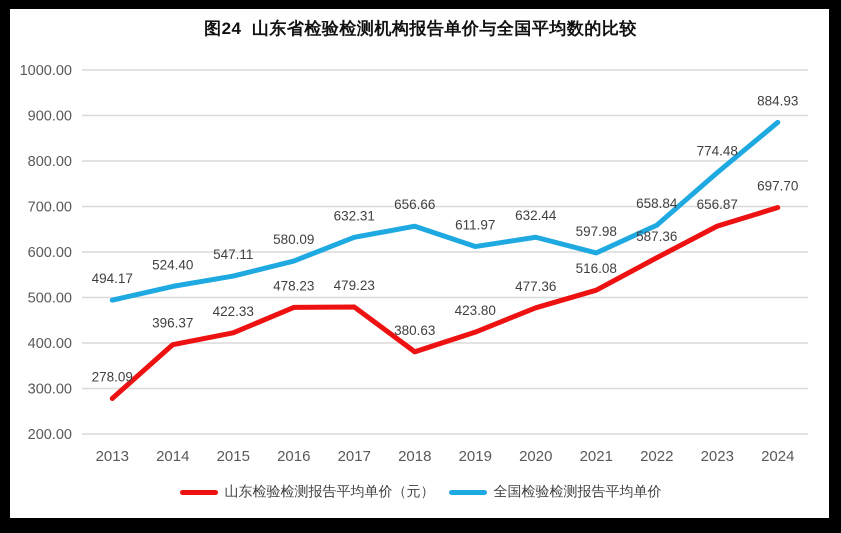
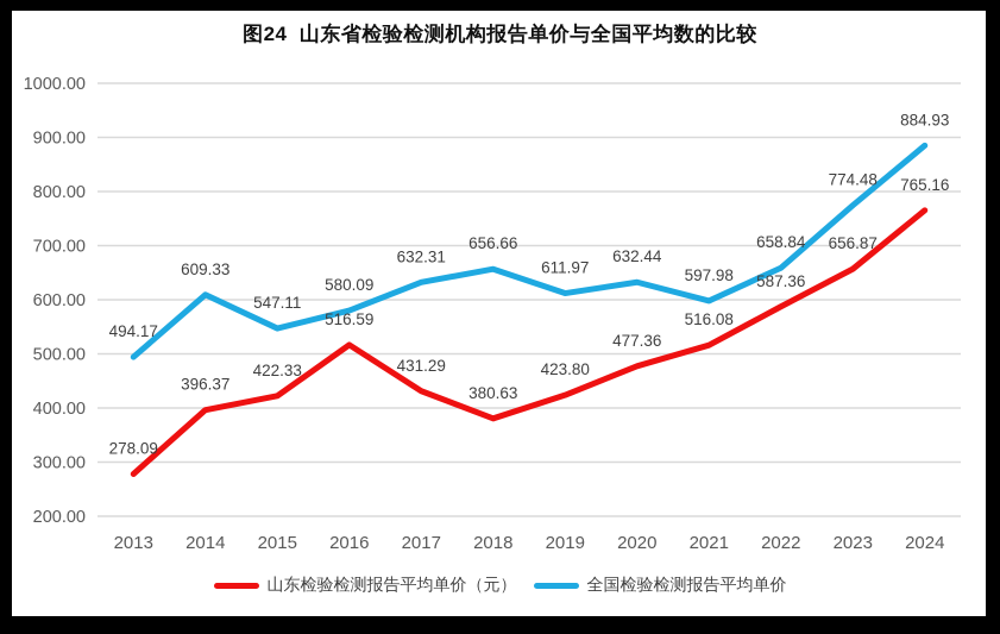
全国检验检测报告平均单价/2014: 524.40 -> 609.33
山东检验检测报告平均单价（元）/2016: 478.23 -> 516.59
山东检验检测报告平均单价（元）/2017: 479.23 -> 431.29
山东检验检测报告平均单价（元）/2024: 697.70 -> 765.16
